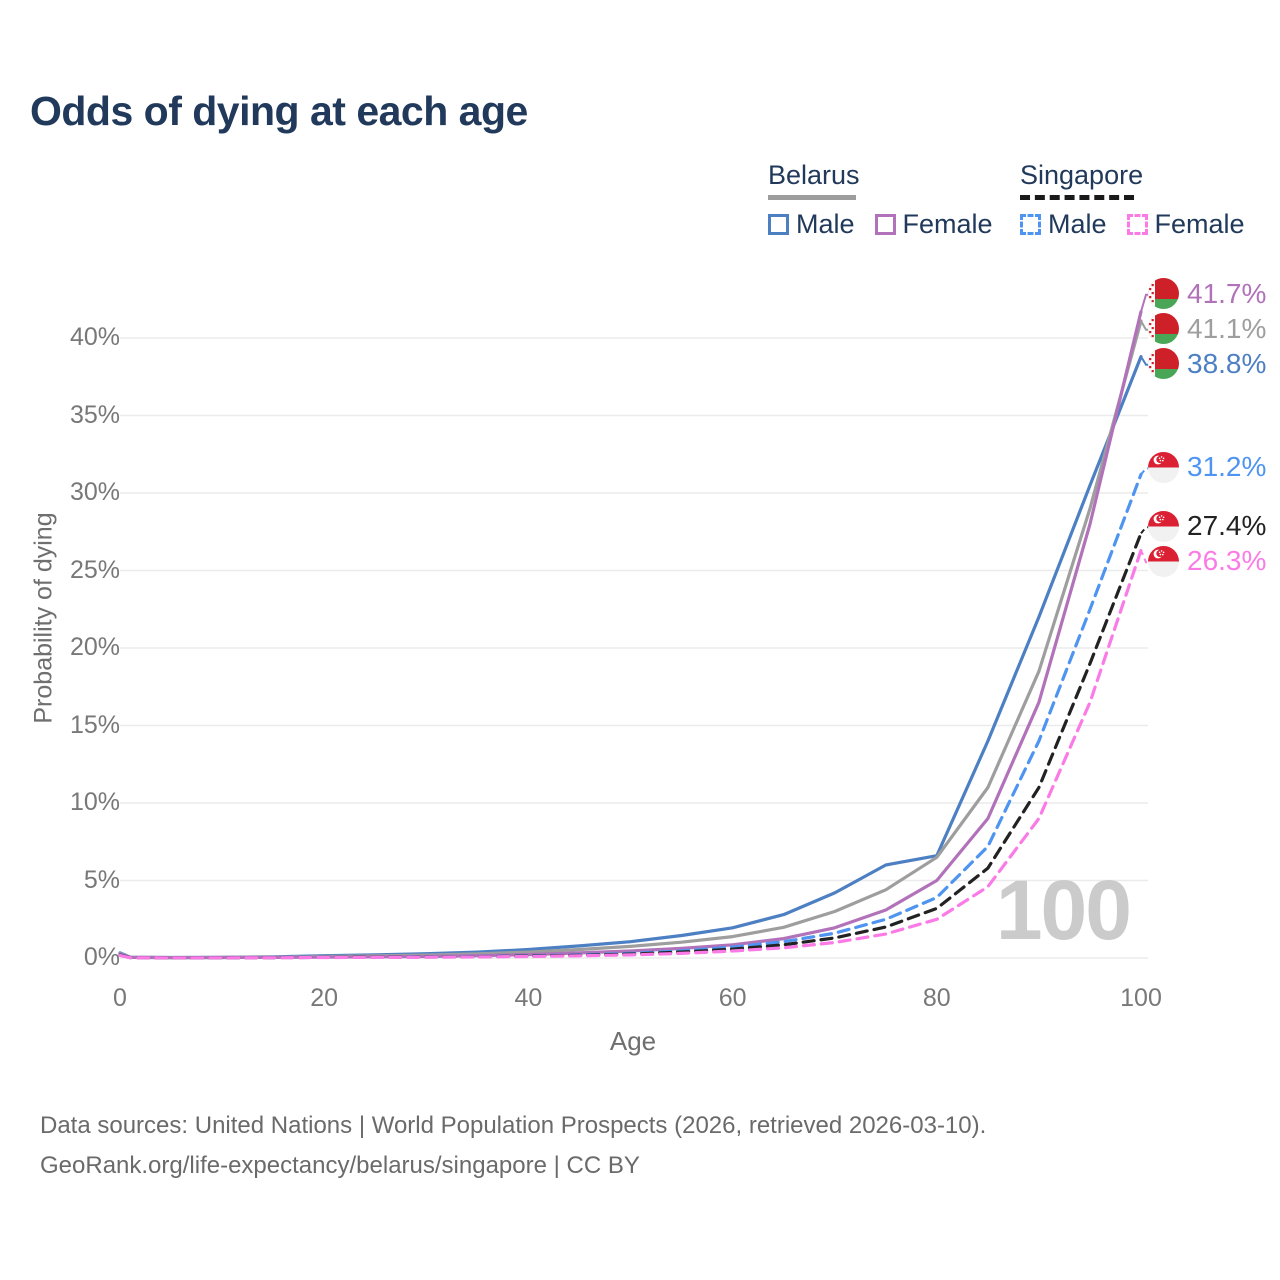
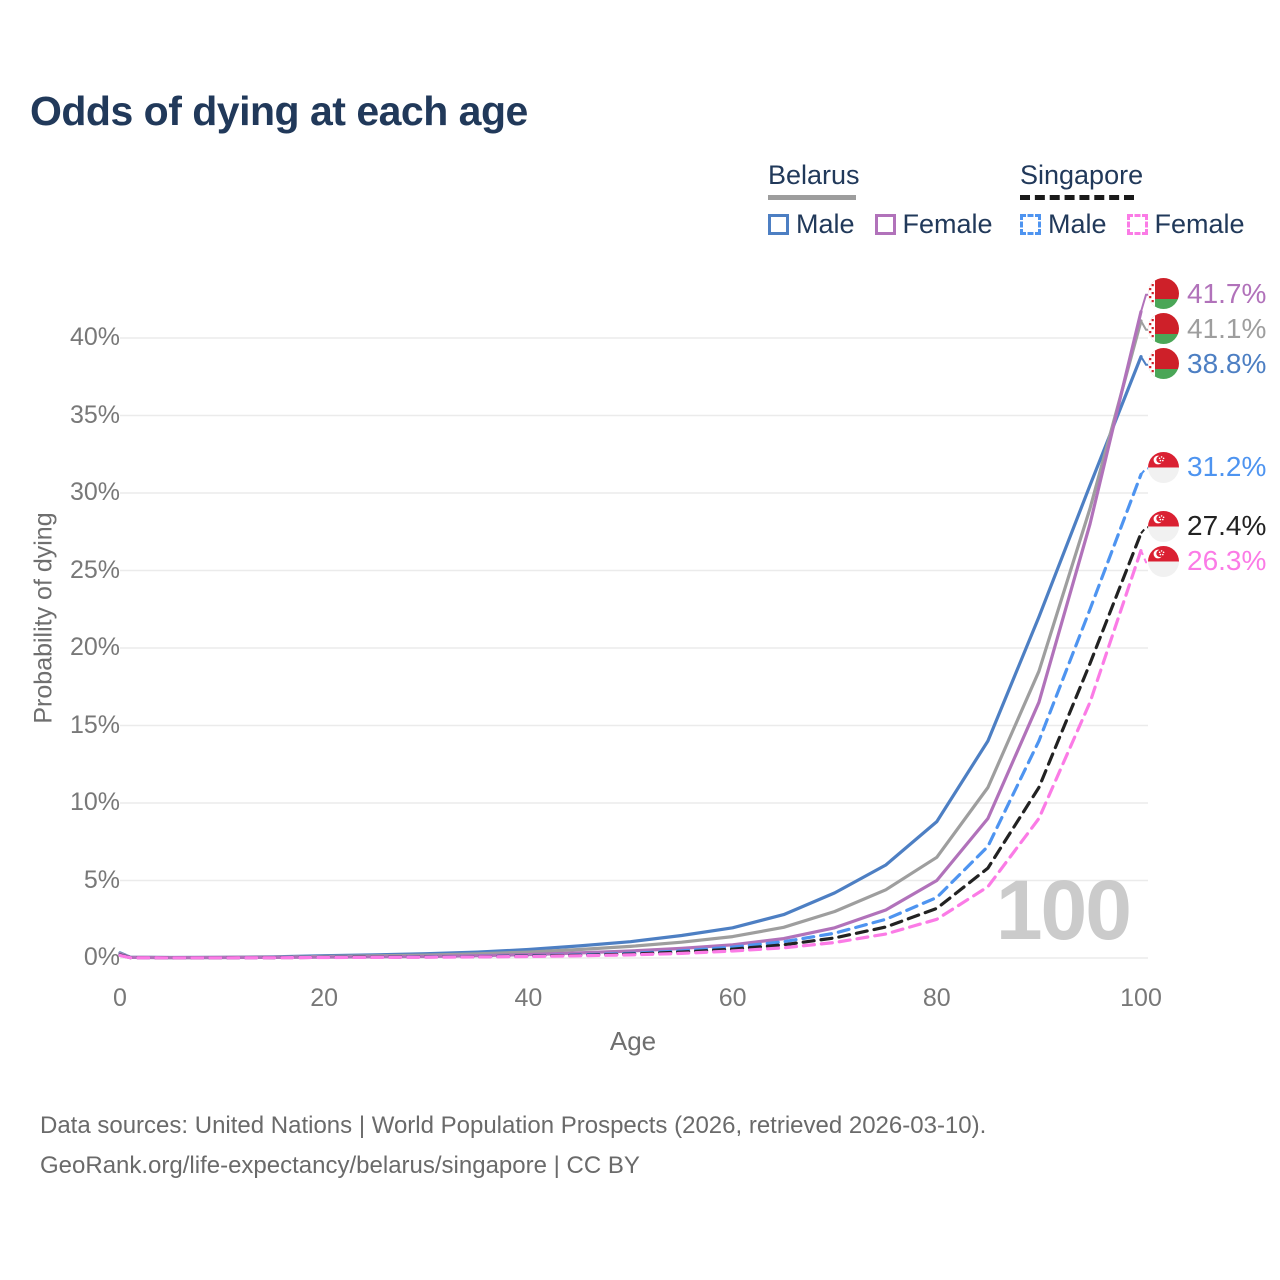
Belarus Male/80: 6.6% -> 8.8%
